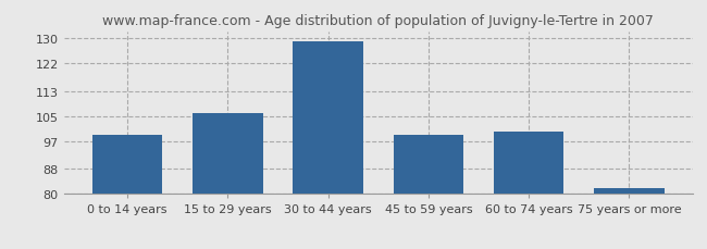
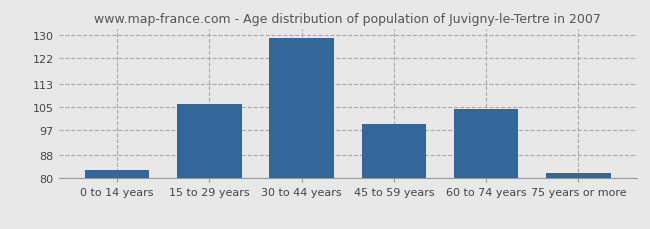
0 to 14 years: 99 -> 83
60 to 74 years: 100 -> 104
